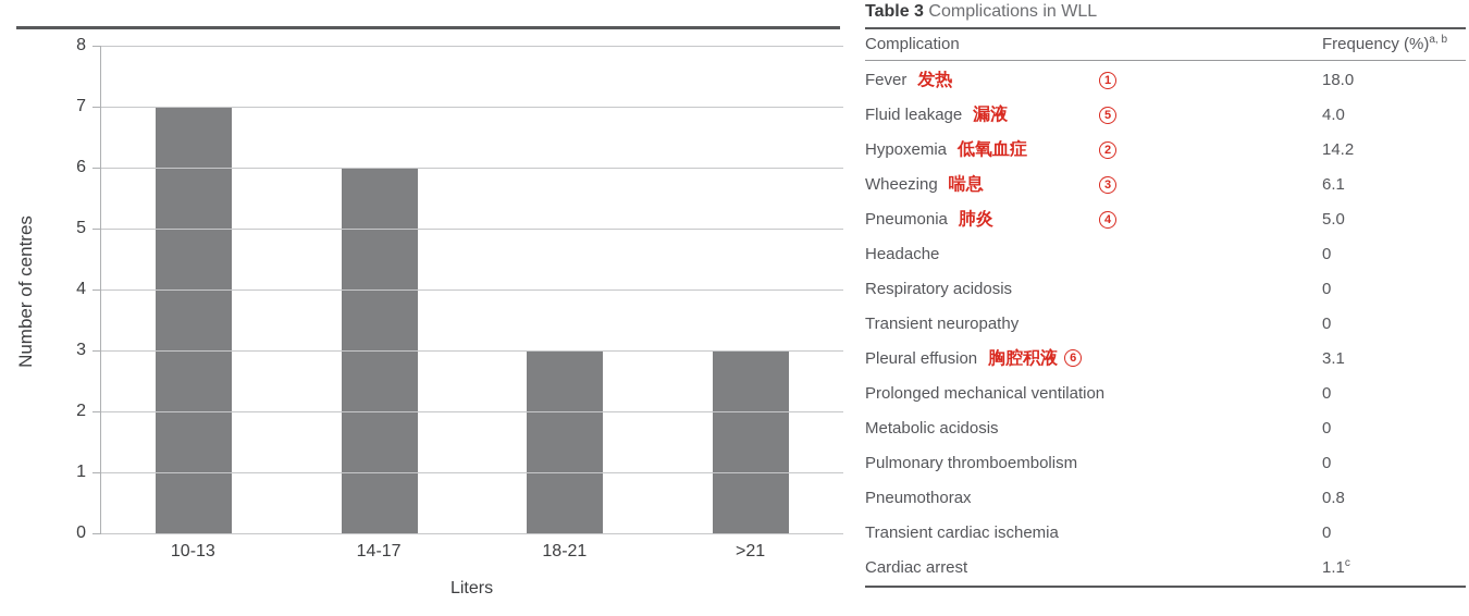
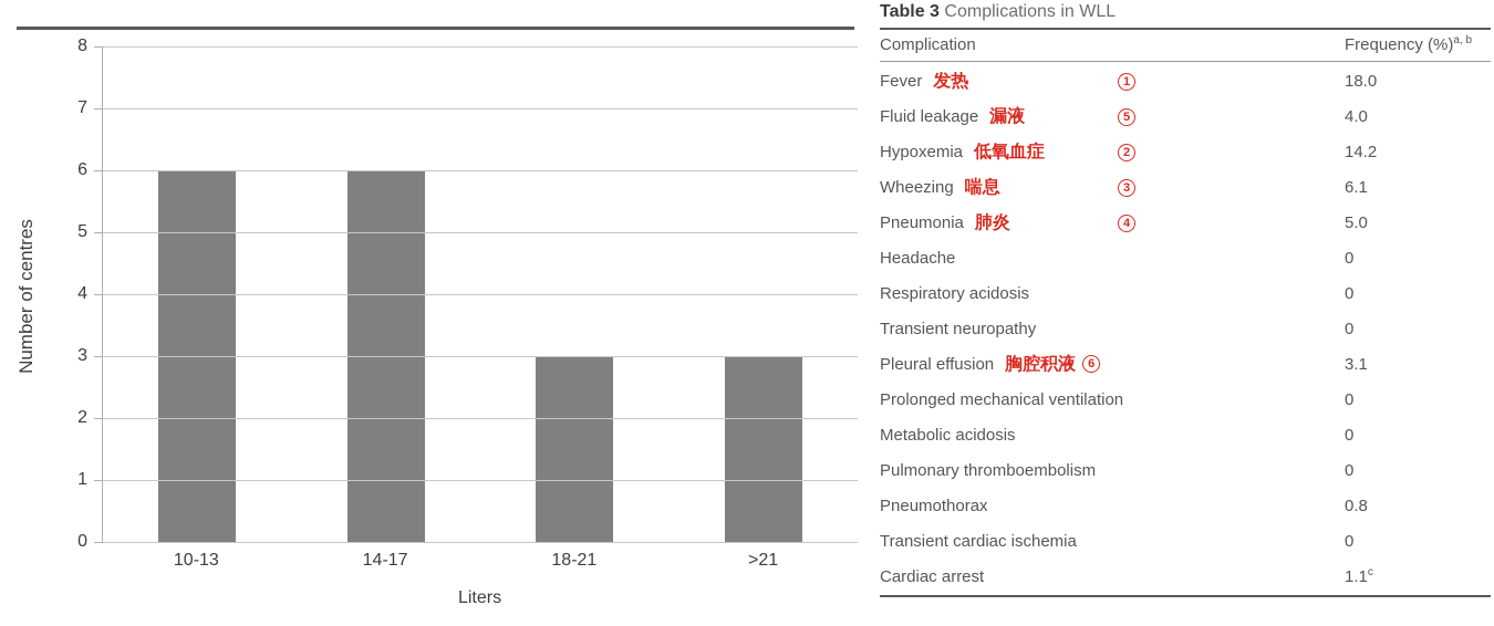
10-13: 7 -> 6
